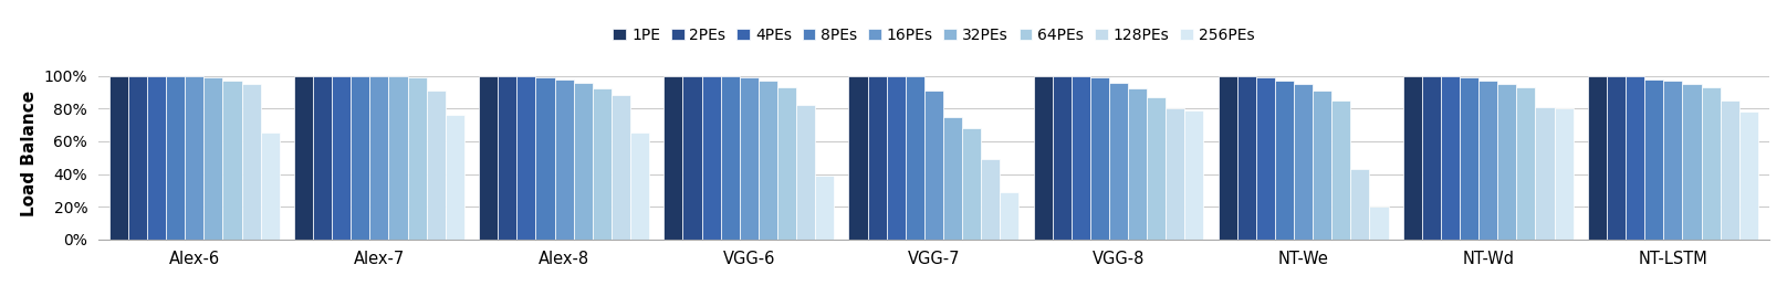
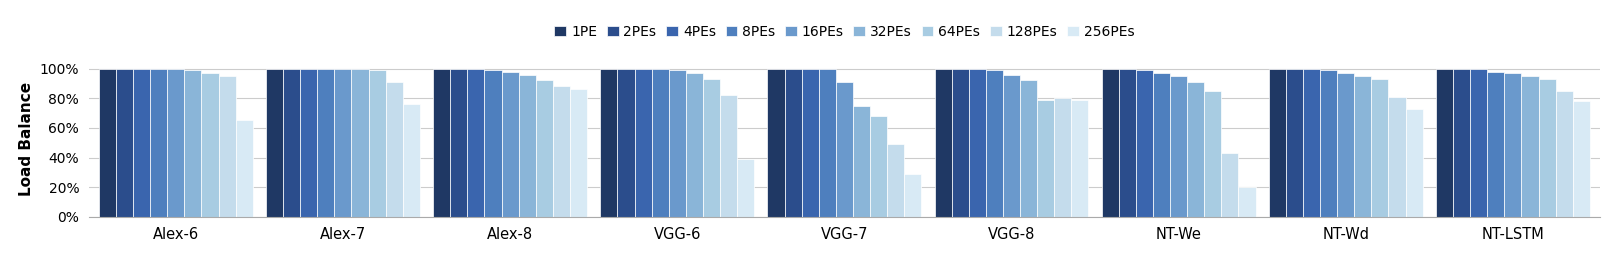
256PEs/Alex-8: 65% -> 86%
64PEs/VGG-8: 87% -> 79%
256PEs/NT-Wd: 80% -> 73%
